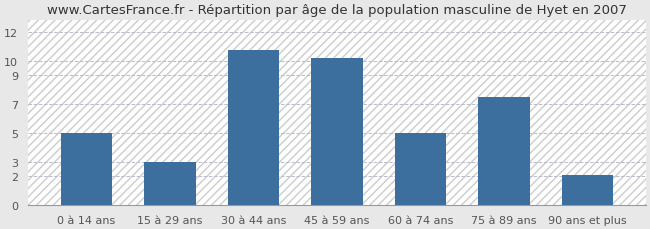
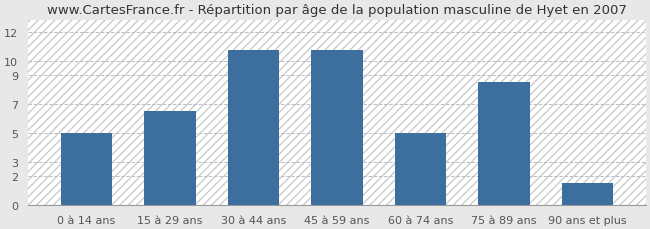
15 à 29 ans: 3.0 -> 6.5
45 à 59 ans: 10.2 -> 10.7
75 à 89 ans: 7.5 -> 8.5
90 ans et plus: 2.1 -> 1.5
